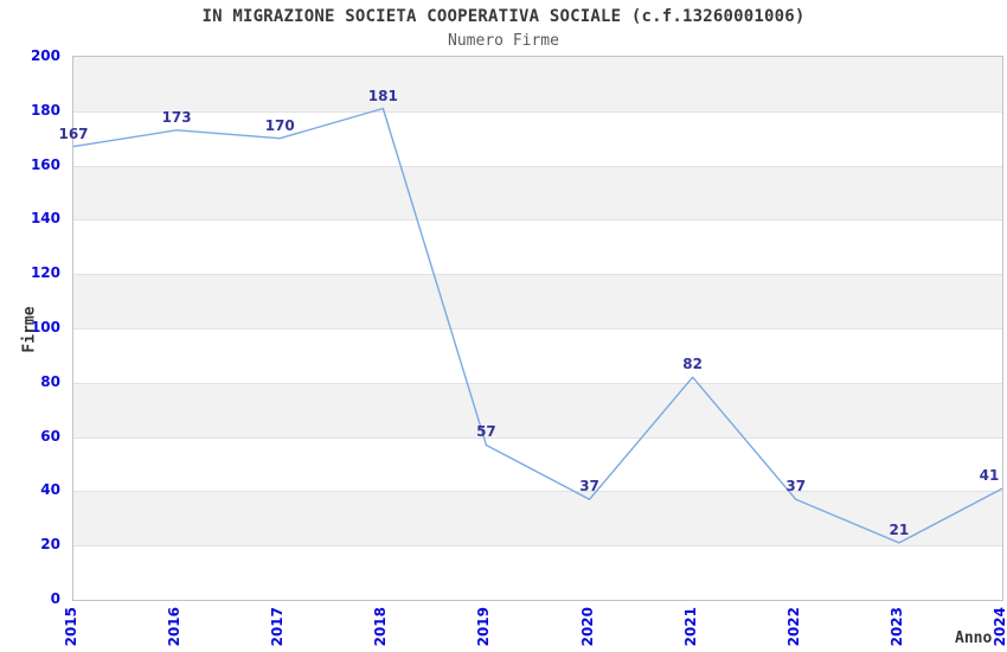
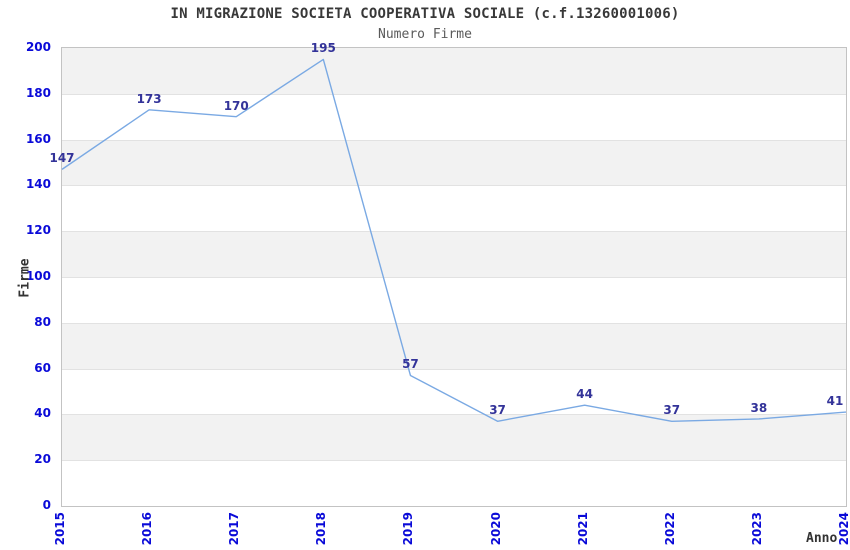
2015: 167 -> 147
2018: 181 -> 195
2021: 82 -> 44
2023: 21 -> 38
